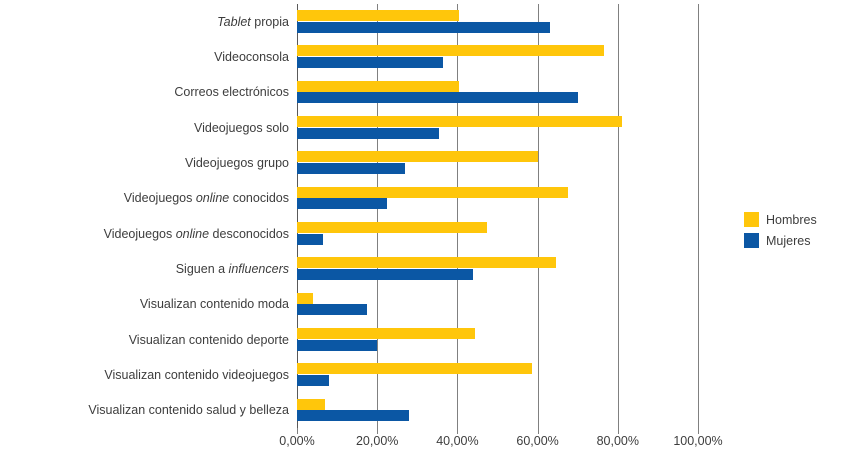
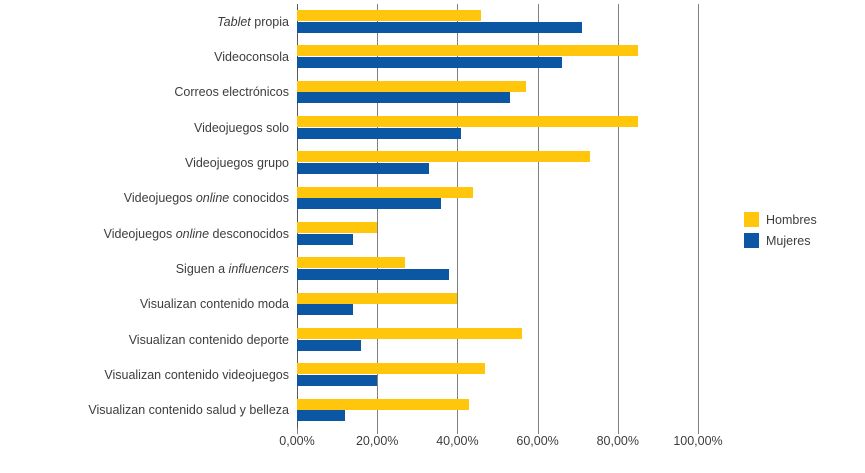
Hombres/Tablet propia: 40% -> 46%
Mujeres/Tablet propia: 63% -> 71%
Hombres/Videoconsola: 76% -> 85%
Mujeres/Videoconsola: 36% -> 66%
Hombres/Correos electrónicos: 40% -> 57%
Mujeres/Correos electrónicos: 70% -> 53%
Hombres/Videojuegos solo: 81% -> 85%
Mujeres/Videojuegos solo: 36% -> 41%
Hombres/Videojuegos grupo: 60% -> 73%
Mujeres/Videojuegos grupo: 27% -> 33%
Hombres/Videojuegos online conocidos: 68% -> 44%
Mujeres/Videojuegos online conocidos: 22% -> 36%
Hombres/Videojuegos online desconocidos: 48% -> 20%
Mujeres/Videojuegos online desconocidos: 6% -> 14%
Hombres/Siguen a influencers: 64% -> 27%
Mujeres/Siguen a influencers: 44% -> 38%
Hombres/Visualizan contenido moda: 4% -> 40%
Mujeres/Visualizan contenido moda: 18% -> 14%
Hombres/Visualizan contenido deporte: 44% -> 56%
Mujeres/Visualizan contenido deporte: 20% -> 16%
Hombres/Visualizan contenido videojuegos: 58% -> 47%
Mujeres/Visualizan contenido videojuegos: 8% -> 20%
Hombres/Visualizan contenido salud y belleza: 7% -> 43%
Mujeres/Visualizan contenido salud y belleza: 28% -> 12%
